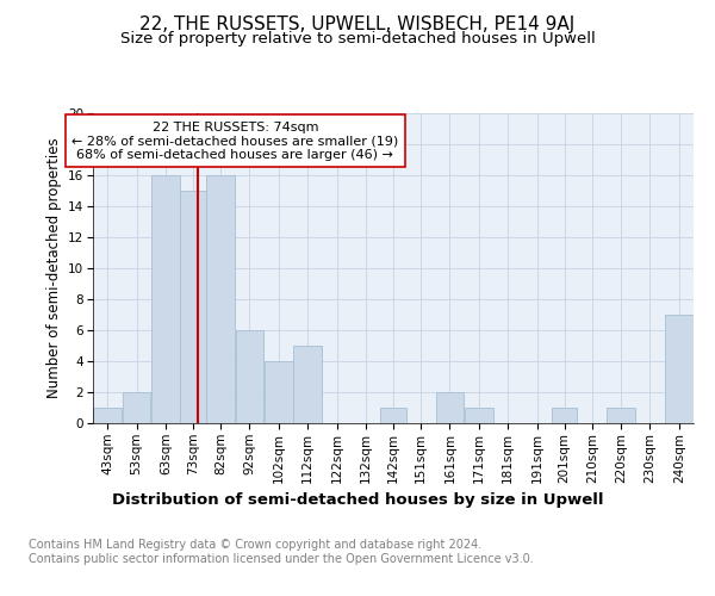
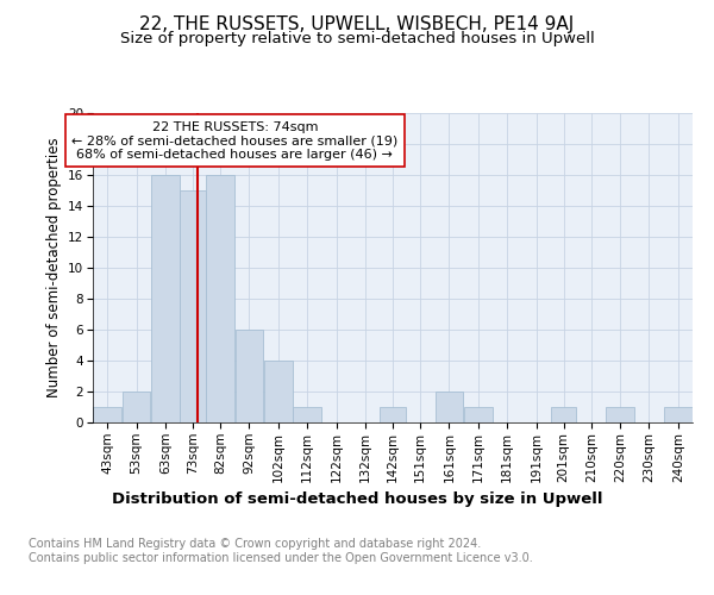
112sqm: 5 -> 1
240sqm: 7 -> 1
